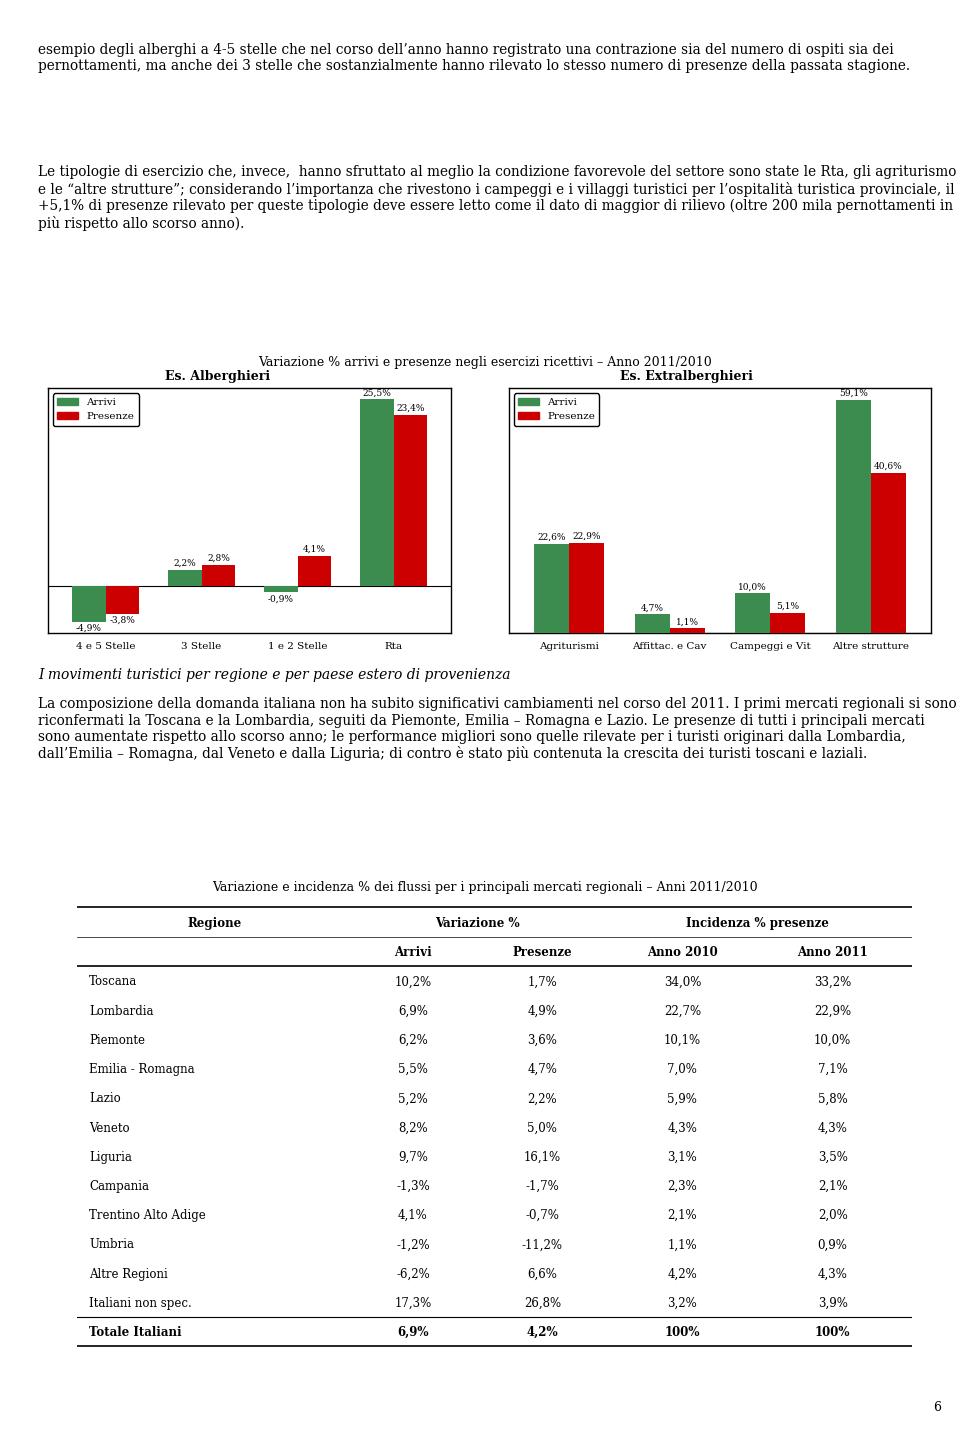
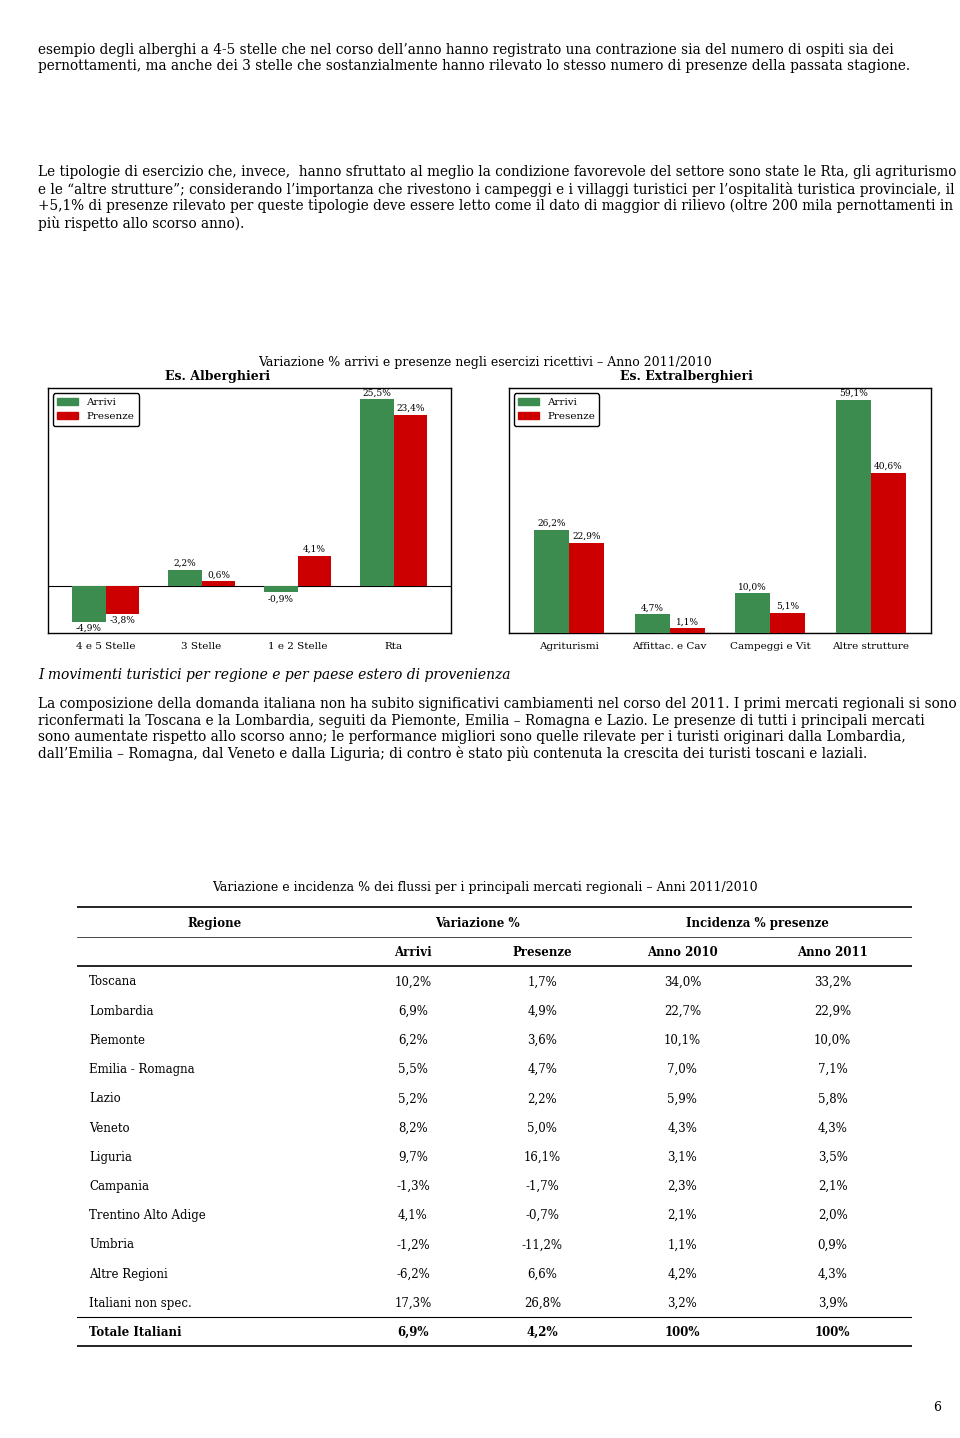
Presenze/3 Stelle: 2,8% -> 0,6%
Arrivi/Agriturismi: 22,6% -> 26,2%
